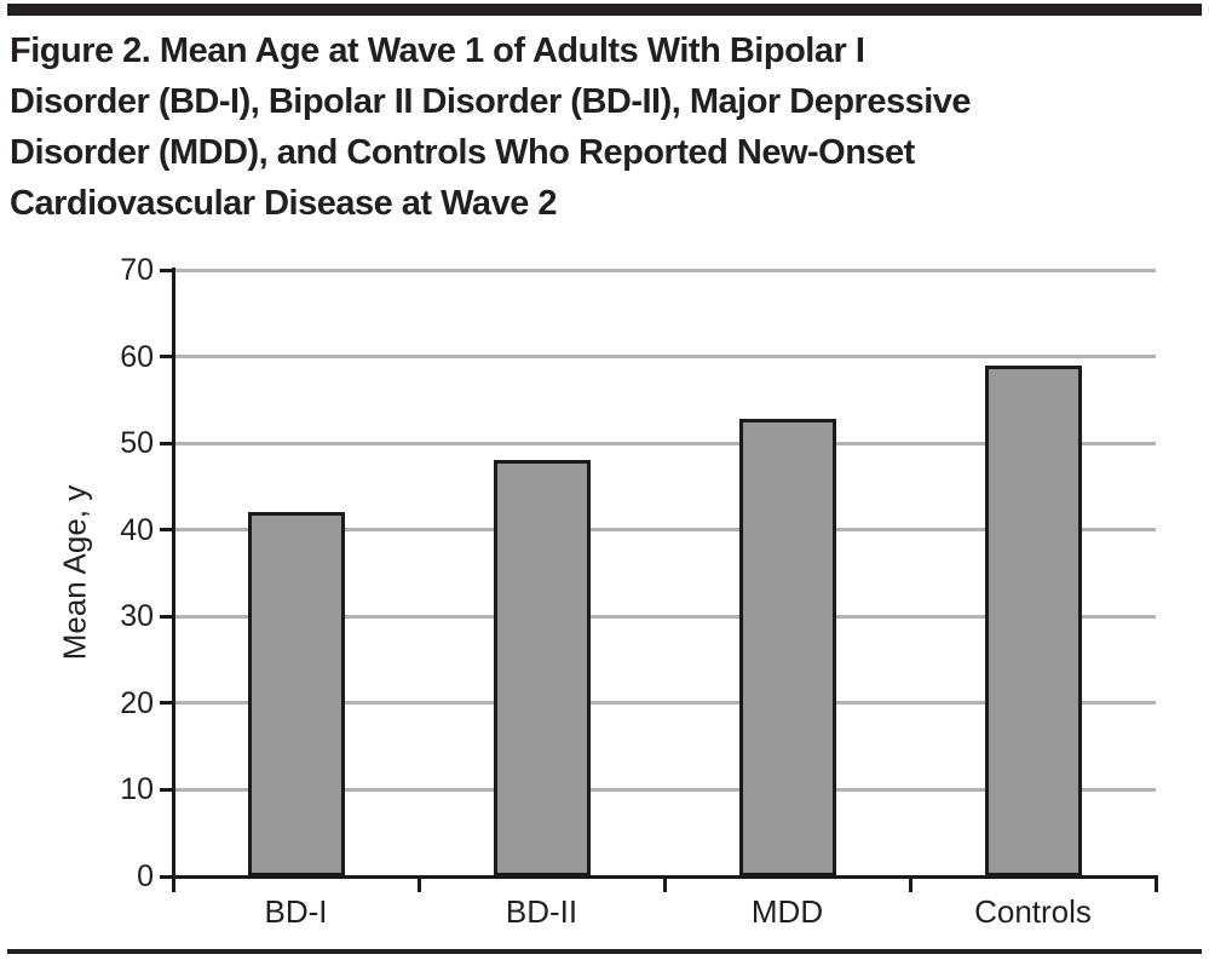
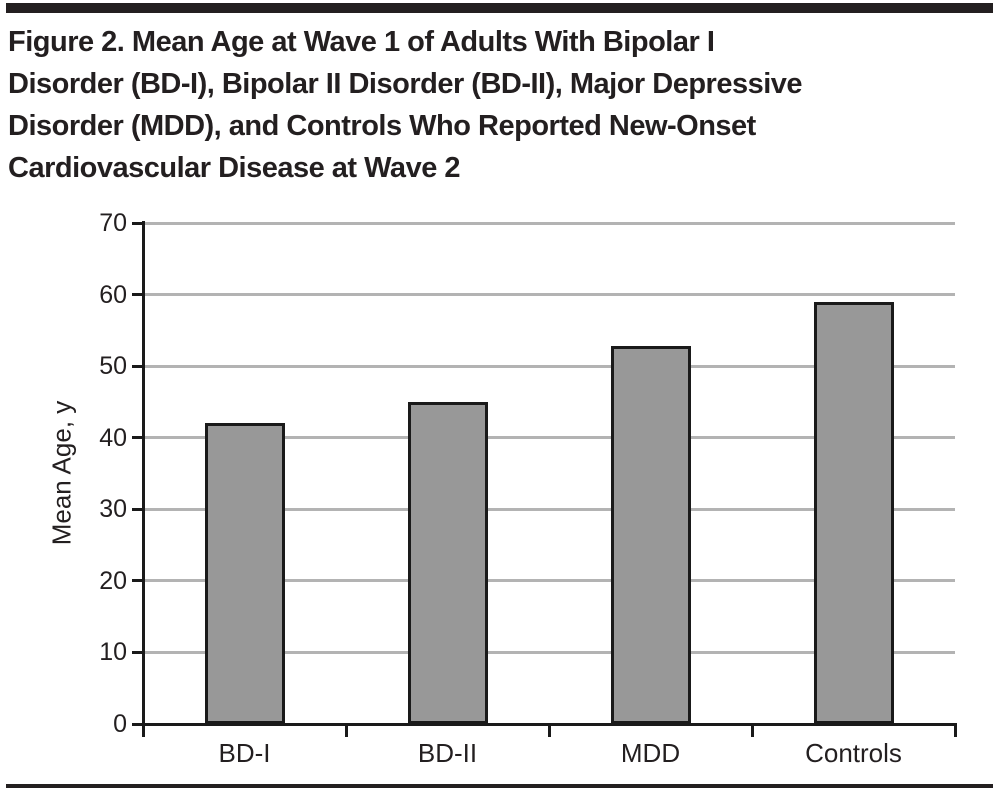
BD-II: 48 -> 45
